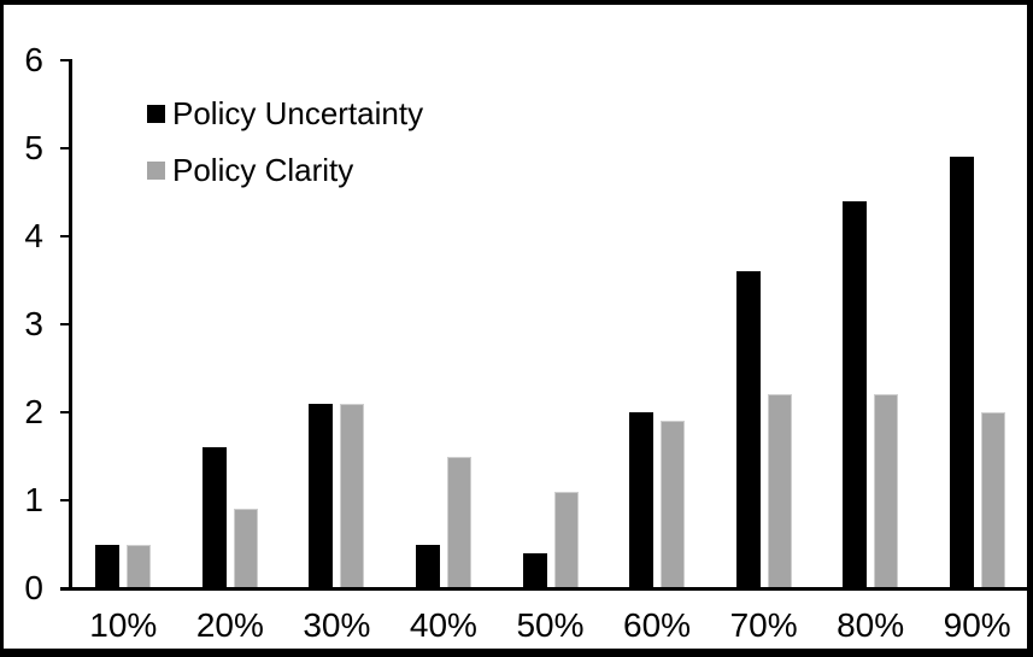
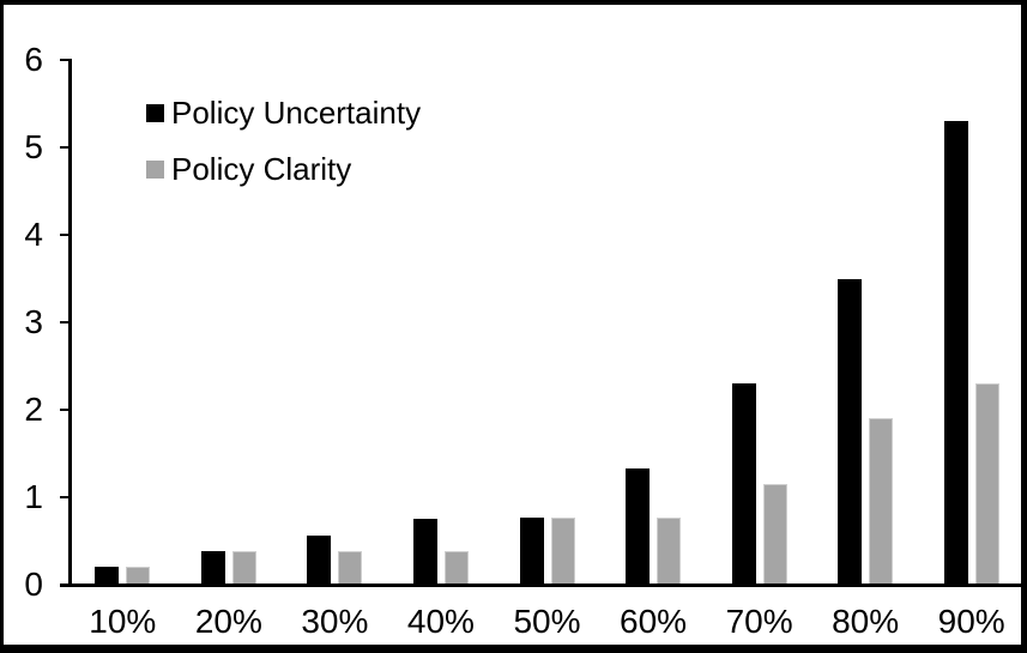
Policy Uncertainty/10%: 0.5 -> 0.2
Policy Clarity/10%: 0.5 -> 0.2
Policy Uncertainty/20%: 1.6 -> 0.4
Policy Clarity/20%: 0.9 -> 0.4
Policy Uncertainty/30%: 2.1 -> 0.6
Policy Clarity/30%: 2.1 -> 0.4
Policy Uncertainty/40%: 0.5 -> 0.8
Policy Clarity/40%: 1.5 -> 0.4
Policy Uncertainty/50%: 0.4 -> 0.8
Policy Clarity/50%: 1.1 -> 0.8
Policy Uncertainty/60%: 2.0 -> 1.3
Policy Clarity/60%: 1.9 -> 0.8
Policy Uncertainty/70%: 3.6 -> 2.3
Policy Clarity/70%: 2.2 -> 1.1
Policy Uncertainty/80%: 4.4 -> 3.5
Policy Clarity/80%: 2.2 -> 1.9
Policy Uncertainty/90%: 4.9 -> 5.3
Policy Clarity/90%: 2.0 -> 2.3
